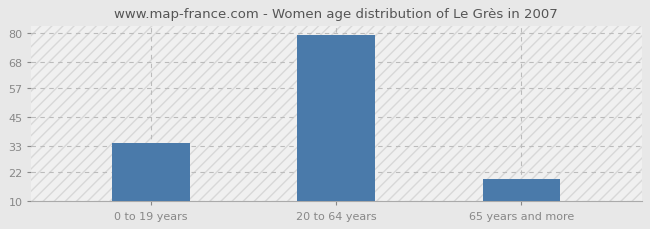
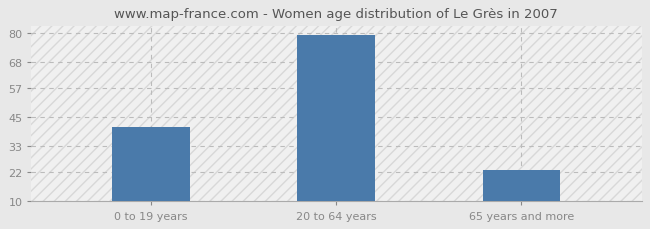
0 to 19 years: 34 -> 41
65 years and more: 19 -> 23
